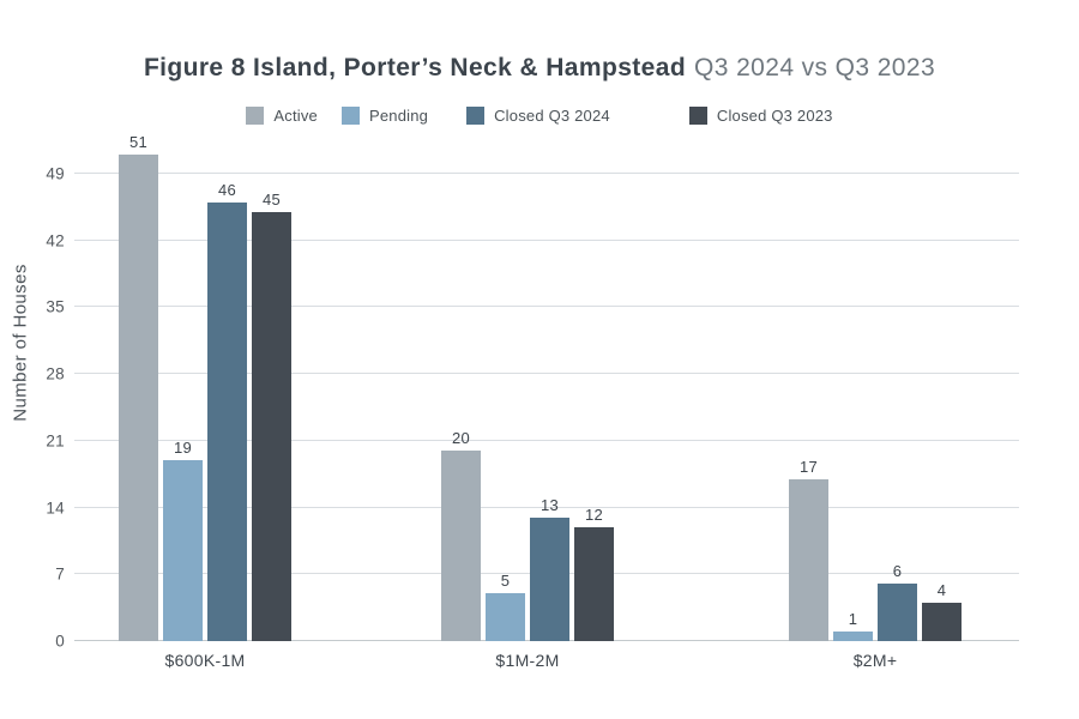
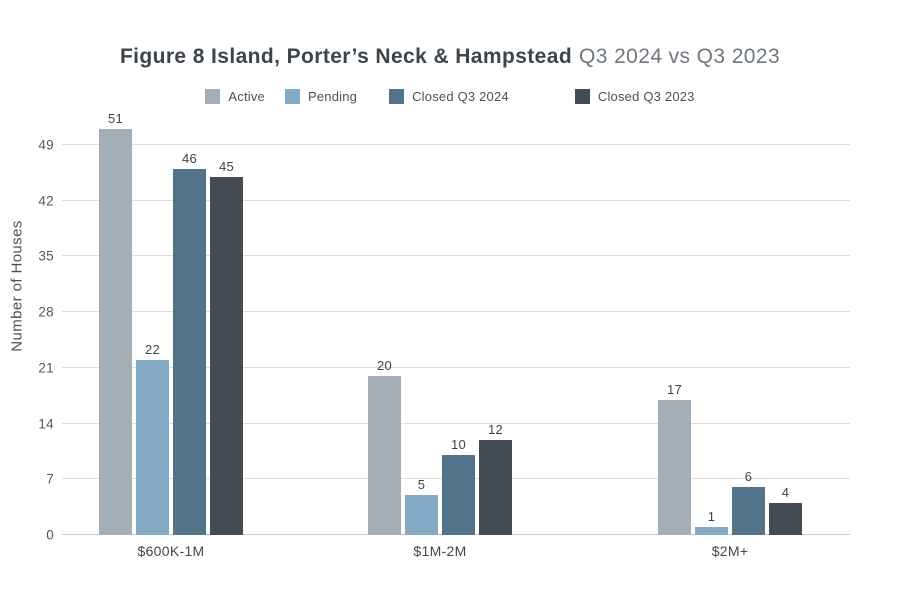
Pending/$600K-1M: 19 -> 22
Closed Q3 2024/$1M-2M: 13 -> 10
